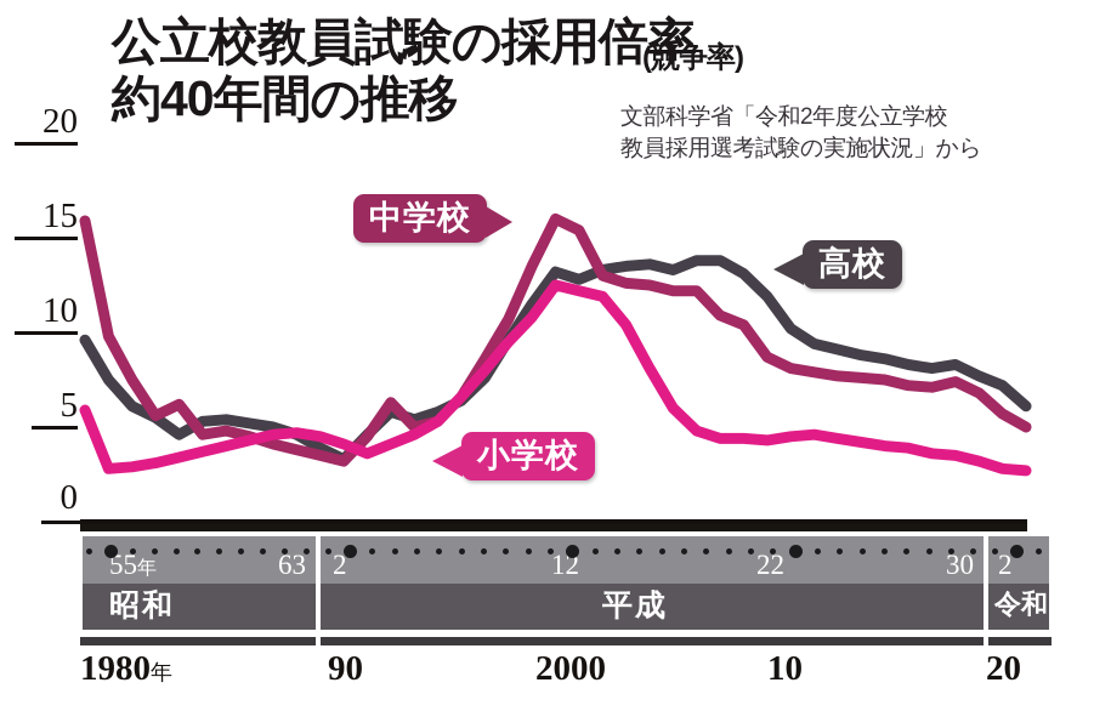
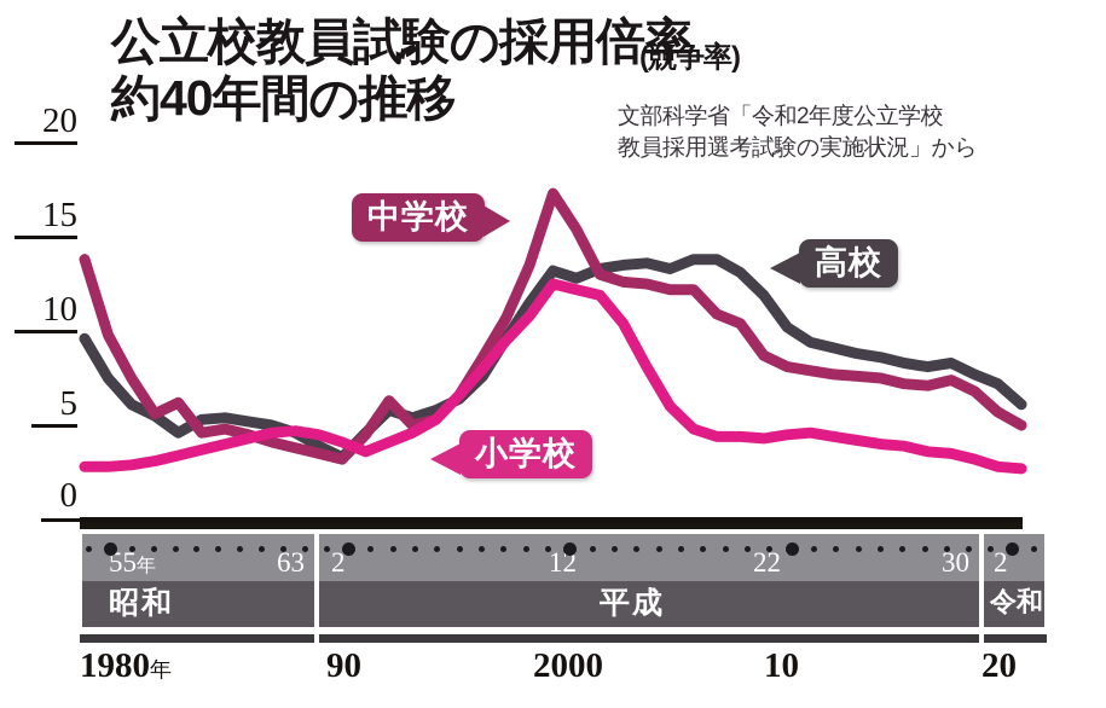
小学校/1980: 5.9 -> 2.8
中学校/1980: 15.9 -> 13.8
中学校/2000: 16.0 -> 17.3
